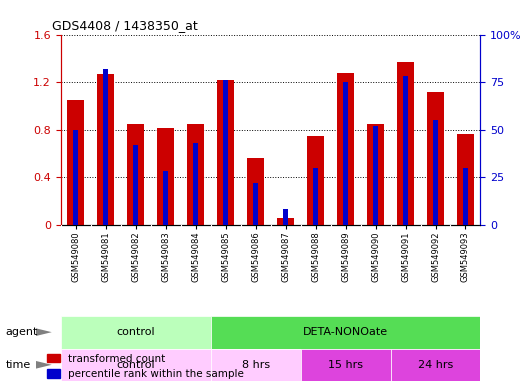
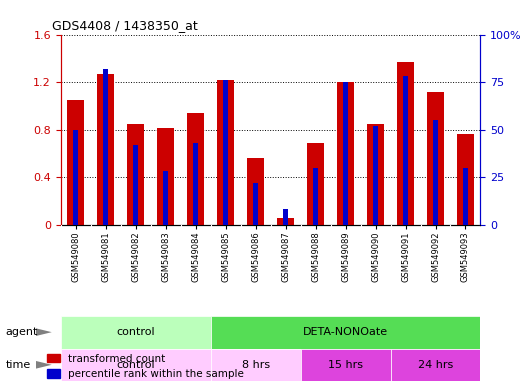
transformed count/GSM549084: 0.85 -> 0.94
transformed count/GSM549088: 0.75 -> 0.69
transformed count/GSM549089: 1.28 -> 1.20
